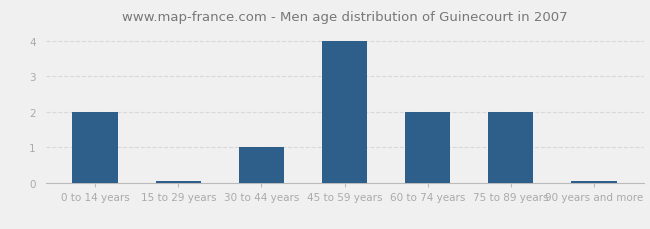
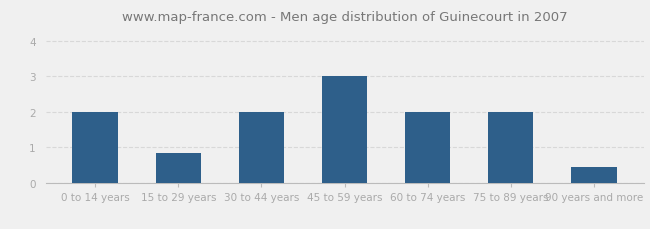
15 to 29 years: 0.05 -> 0.85
30 to 44 years: 1.00 -> 2.00
45 to 59 years: 4.00 -> 3.00
90 years and more: 0.05 -> 0.45
